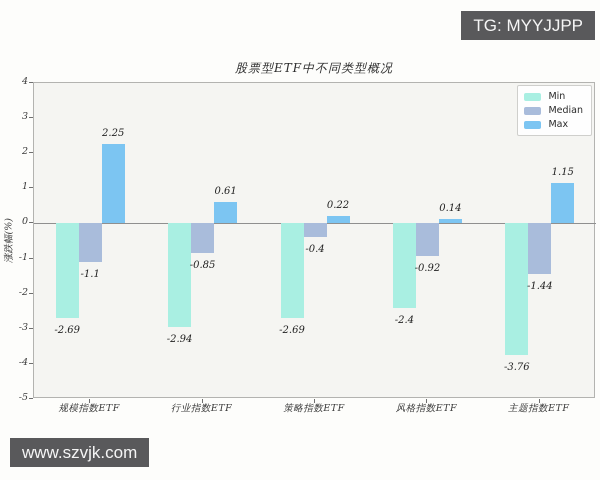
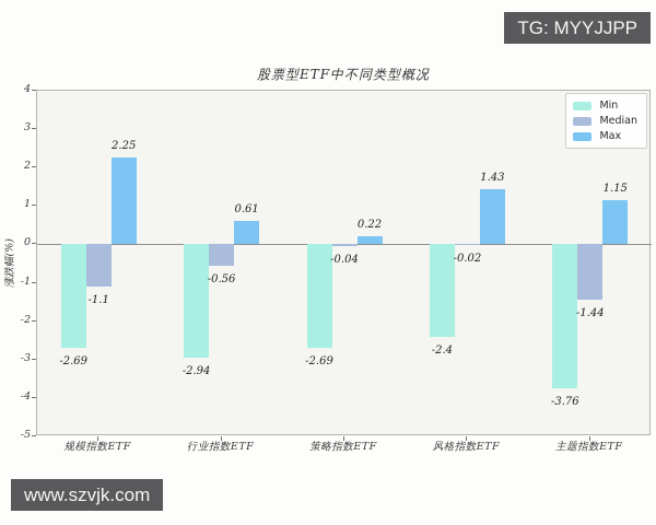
Median/行业指数ETF: -0.85 -> -0.56
Median/策略指数ETF: -0.4 -> -0.04
Median/风格指数ETF: -0.92 -> -0.02
Max/风格指数ETF: 0.14 -> 1.43
